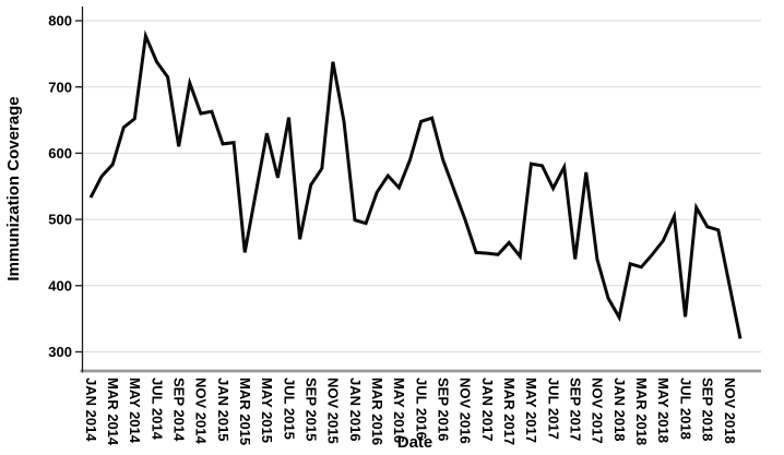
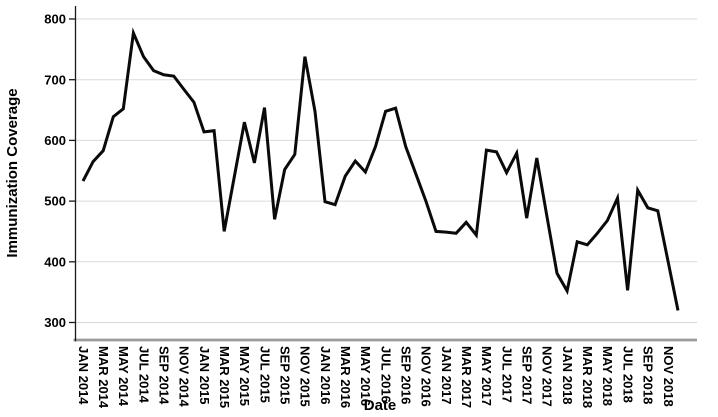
SEP 2014: 610 -> 710
NOV 2014: 660 -> 680
SEP 2017: 440 -> 470
NOV 2017: 440 -> 480
